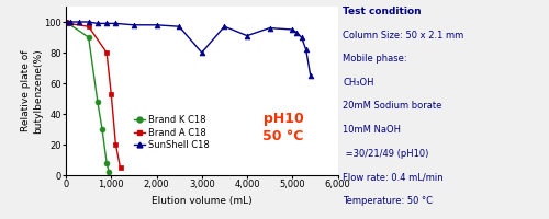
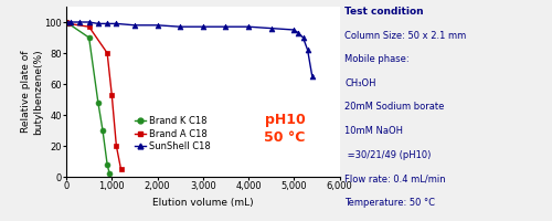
SunShell C18/3,000: 80 -> 97
SunShell C18/4,000: 91 -> 97
